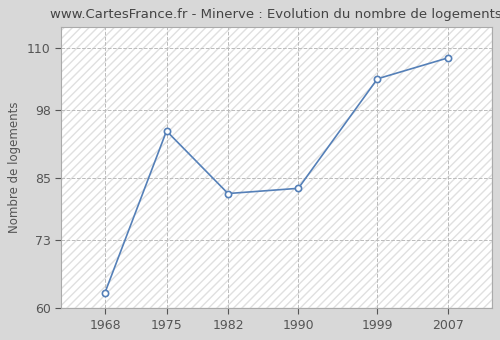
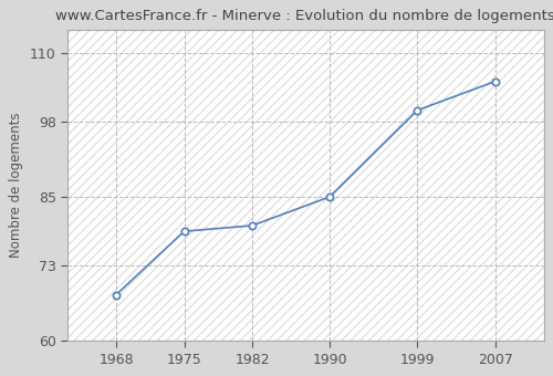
1968: 63 -> 68
1975: 94 -> 79
1982: 82 -> 80
1990: 83 -> 85
1999: 104 -> 100
2007: 108 -> 105
